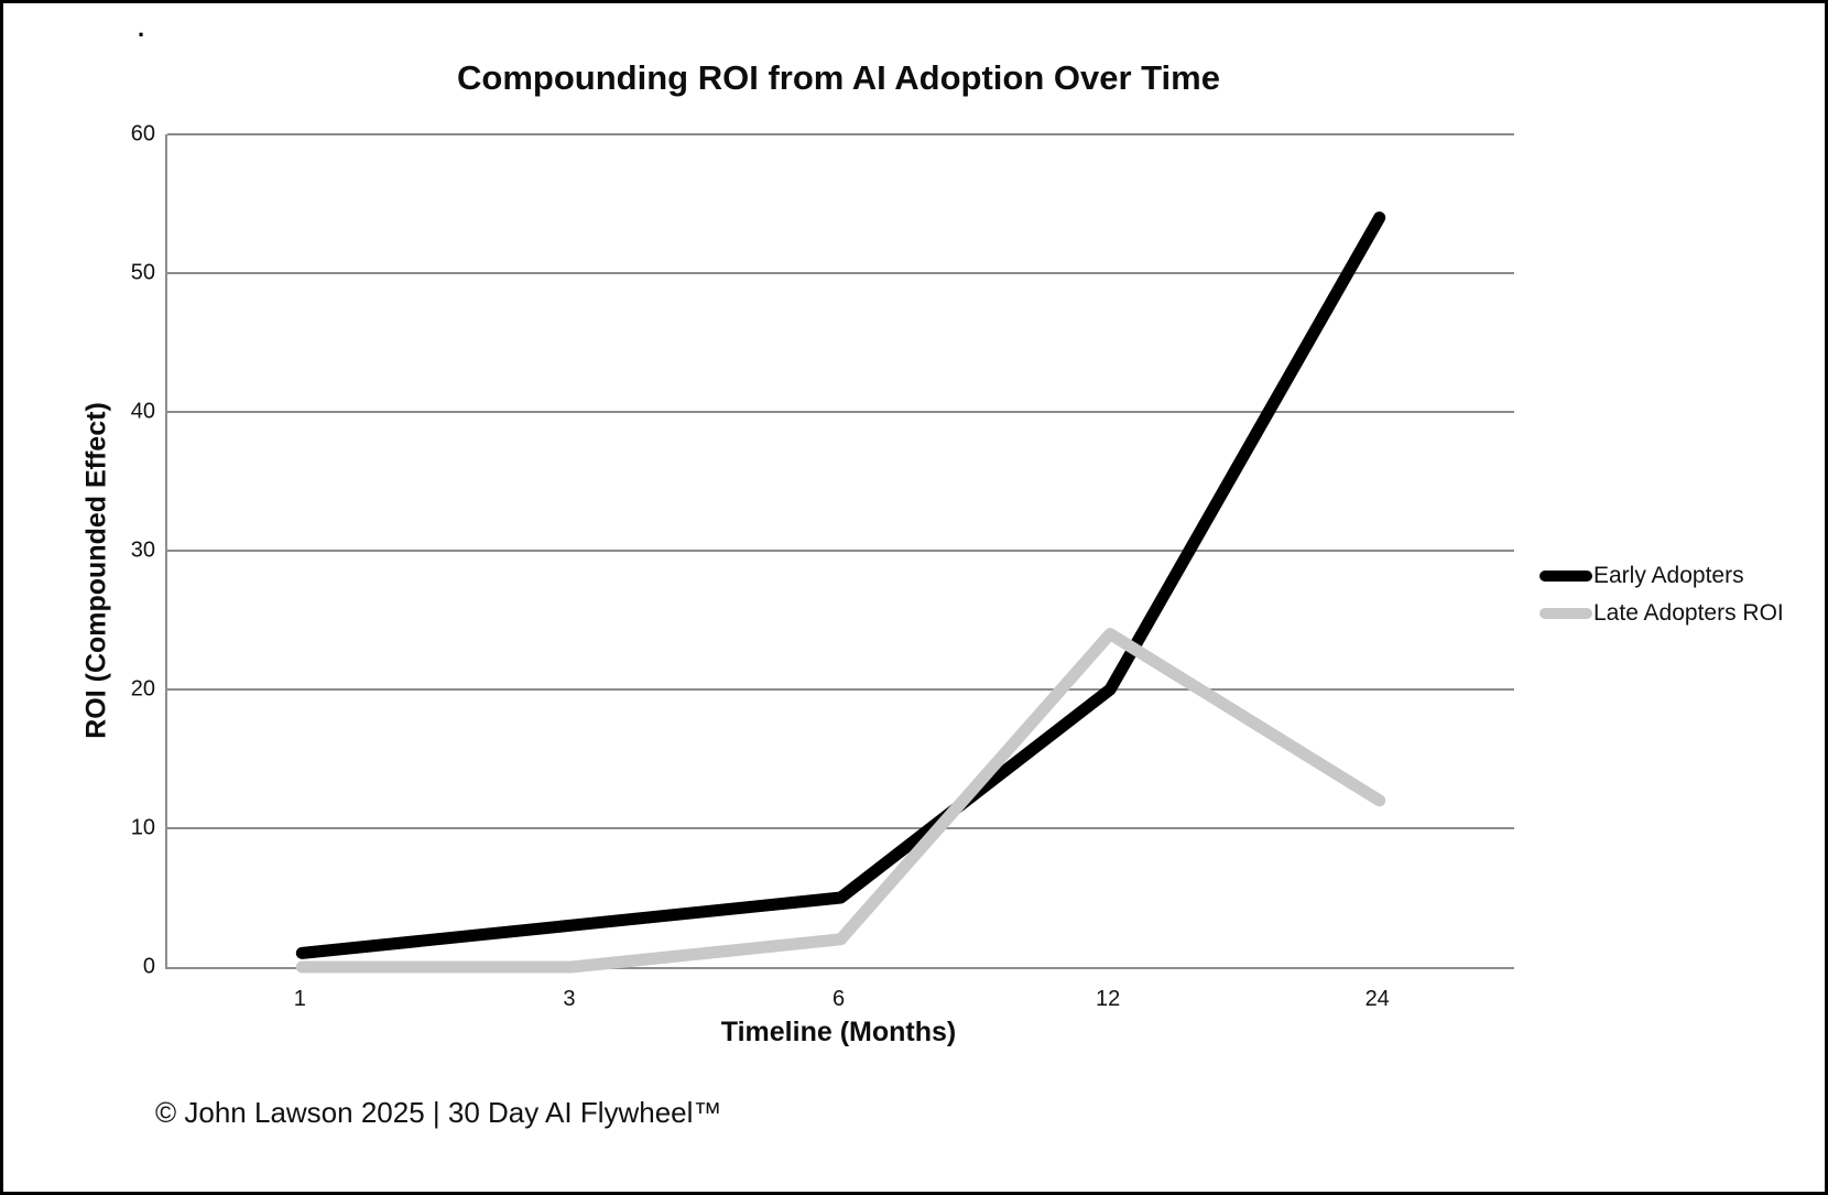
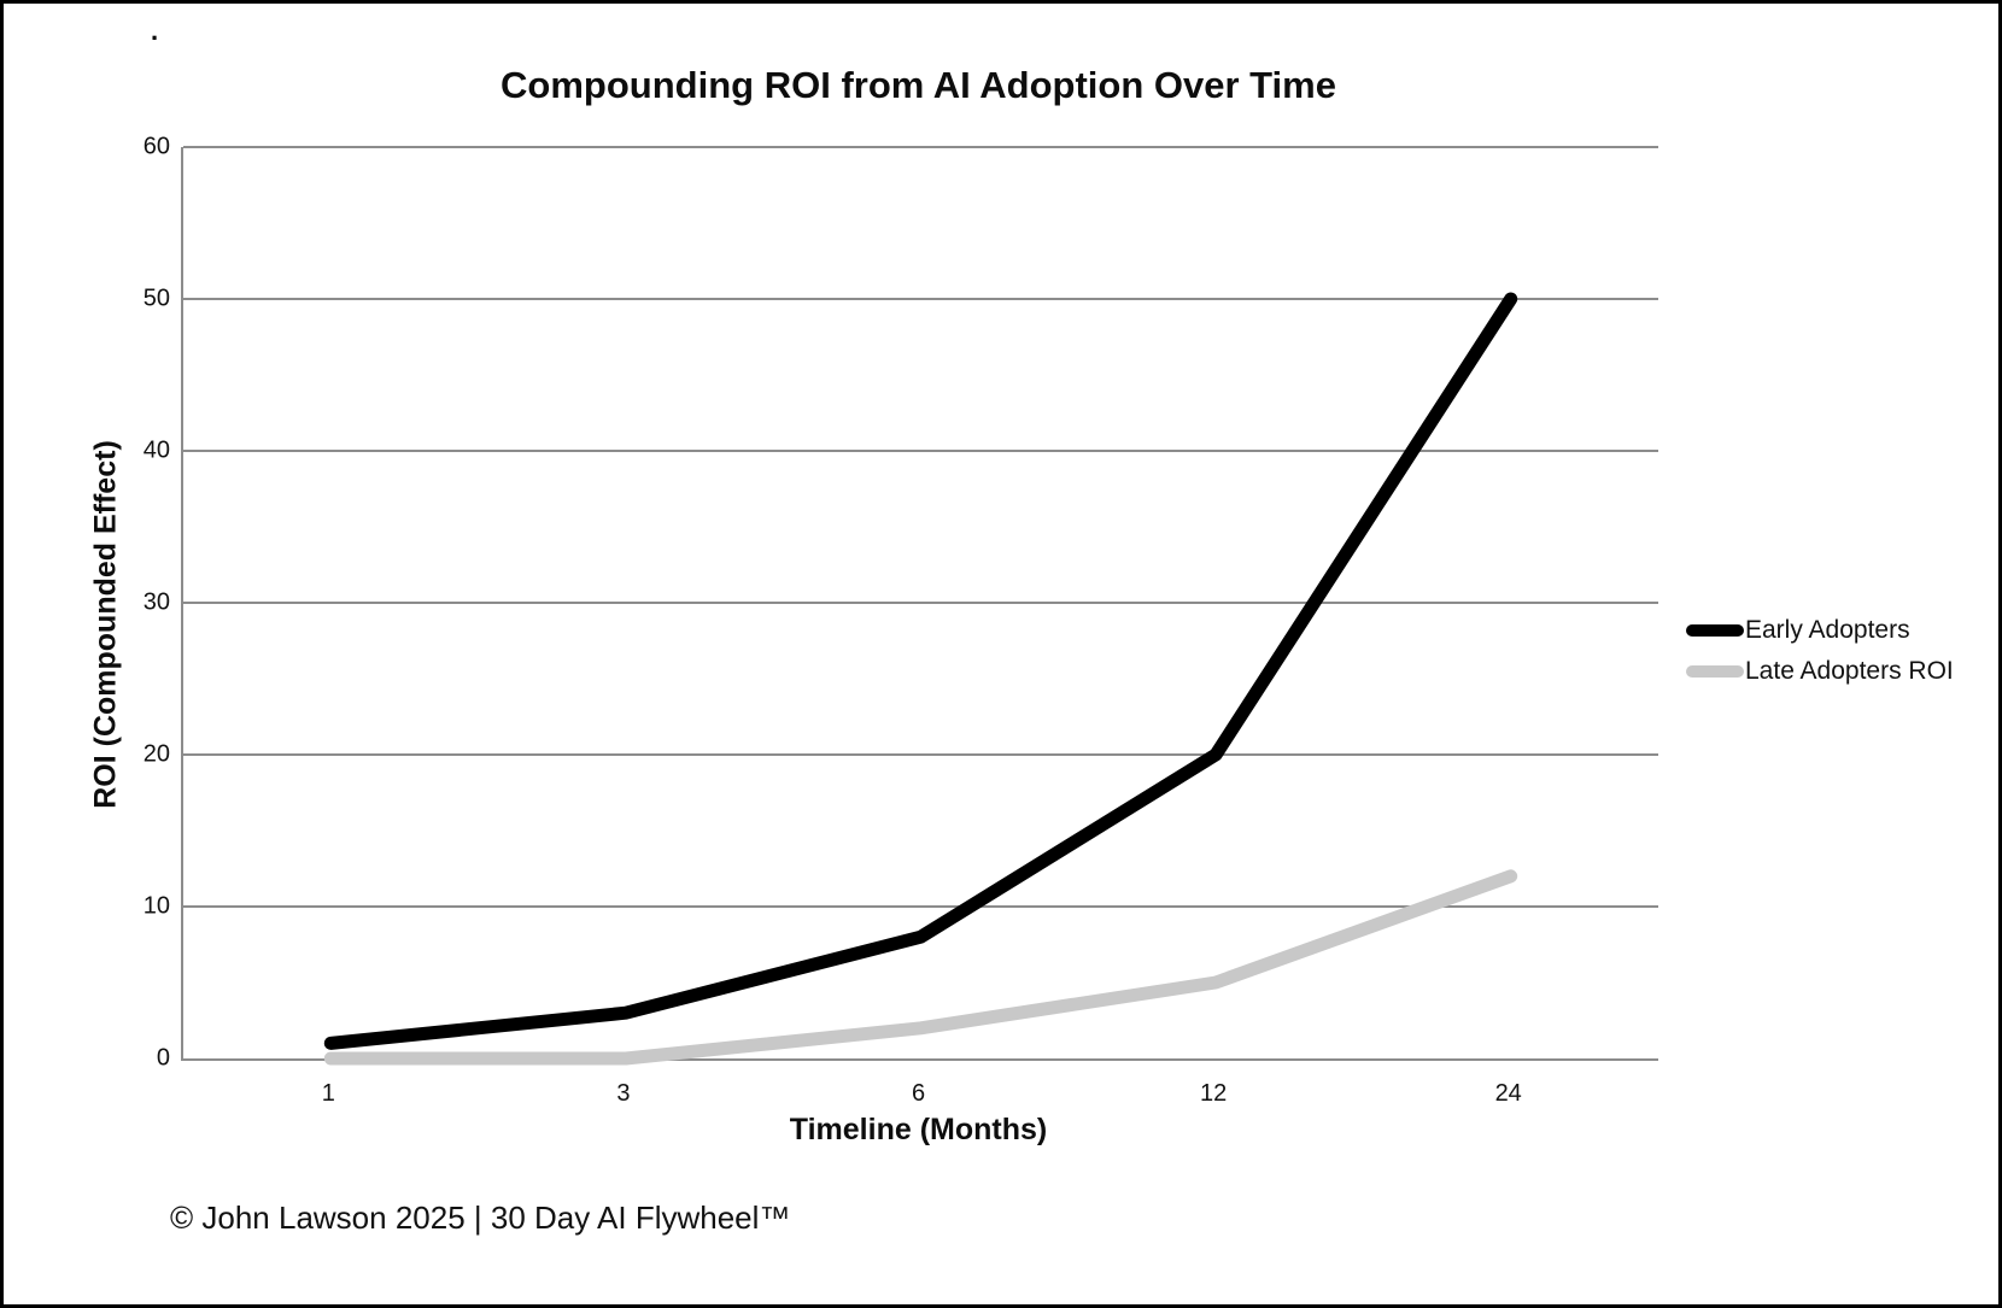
Early Adopters/6: 5 -> 8
Late Adopters ROI/12: 24 -> 5
Early Adopters/24: 54 -> 50
